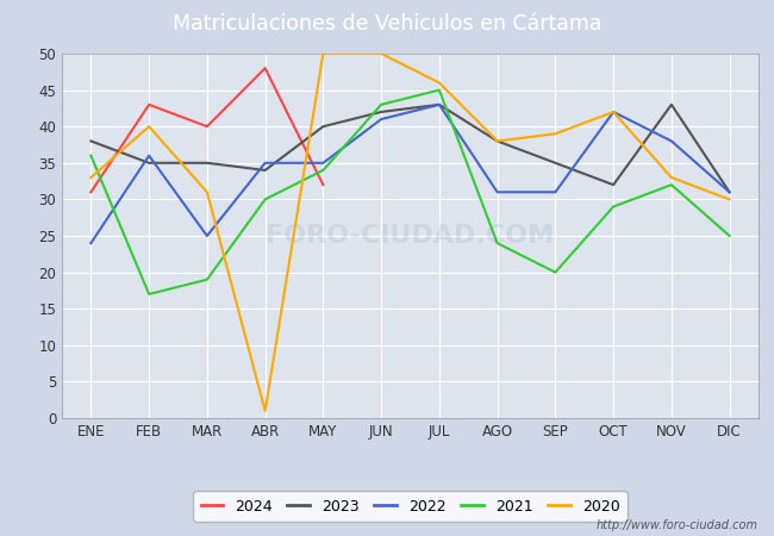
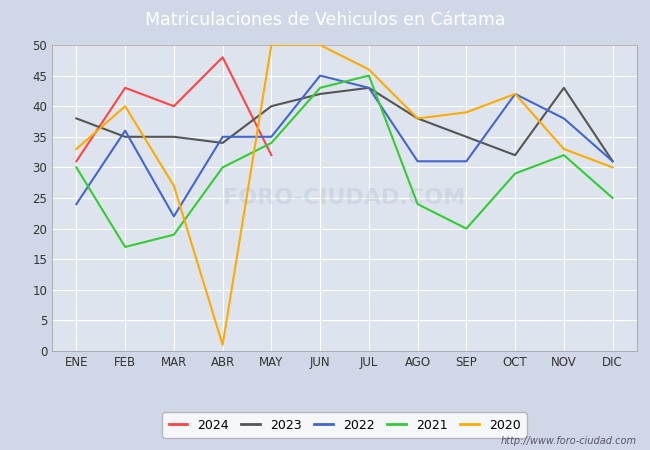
2021/ENE: 36 -> 30
2022/MAR: 25 -> 22
2020/MAR: 31 -> 27
2022/JUN: 41 -> 45
